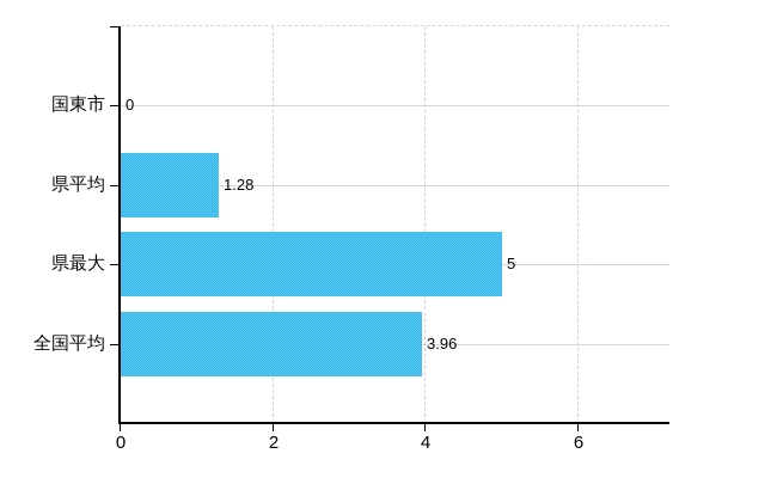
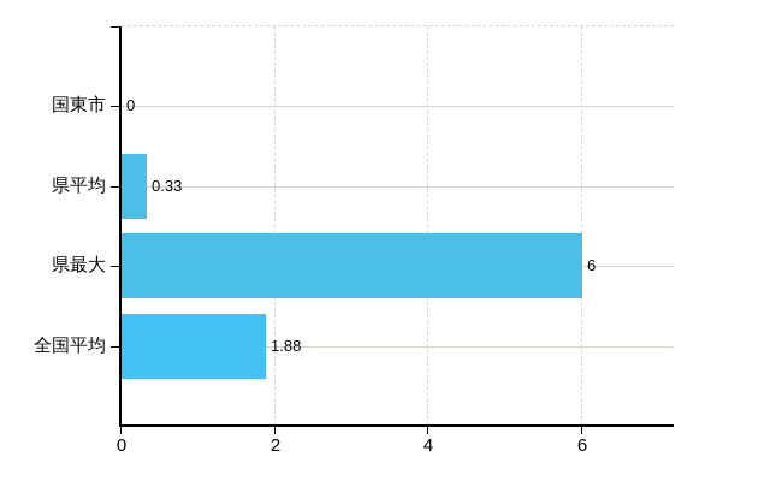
県平均: 1.28 -> 0.33
県最大: 5 -> 6
全国平均: 3.96 -> 1.88
